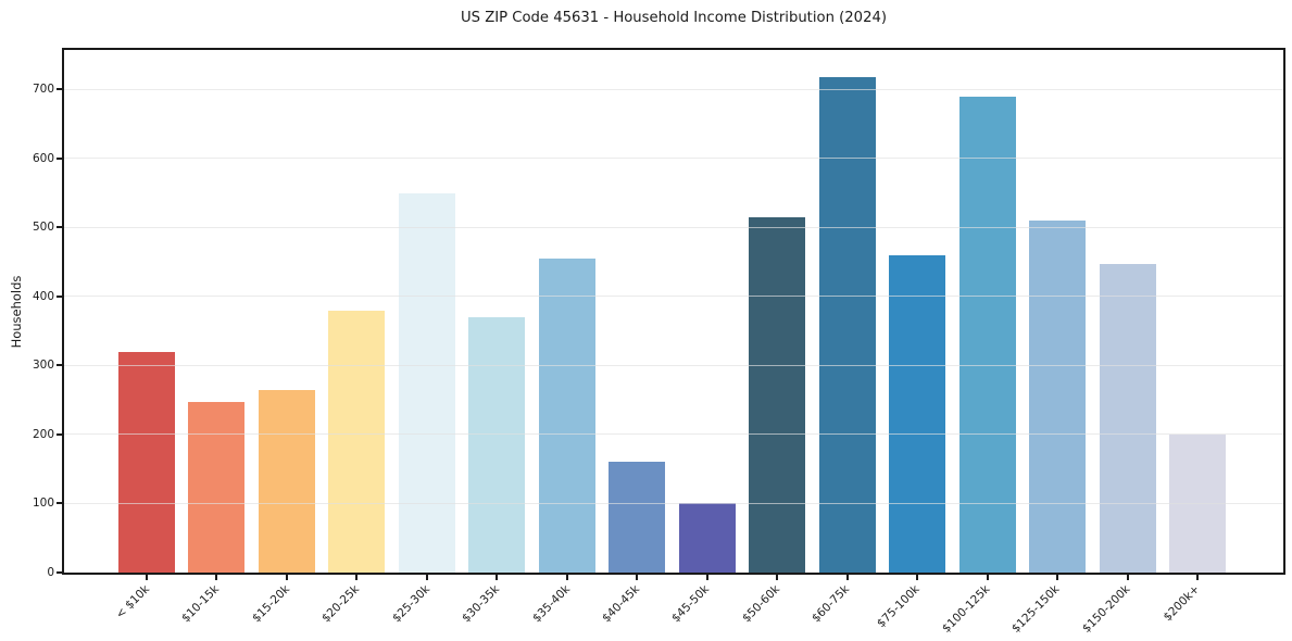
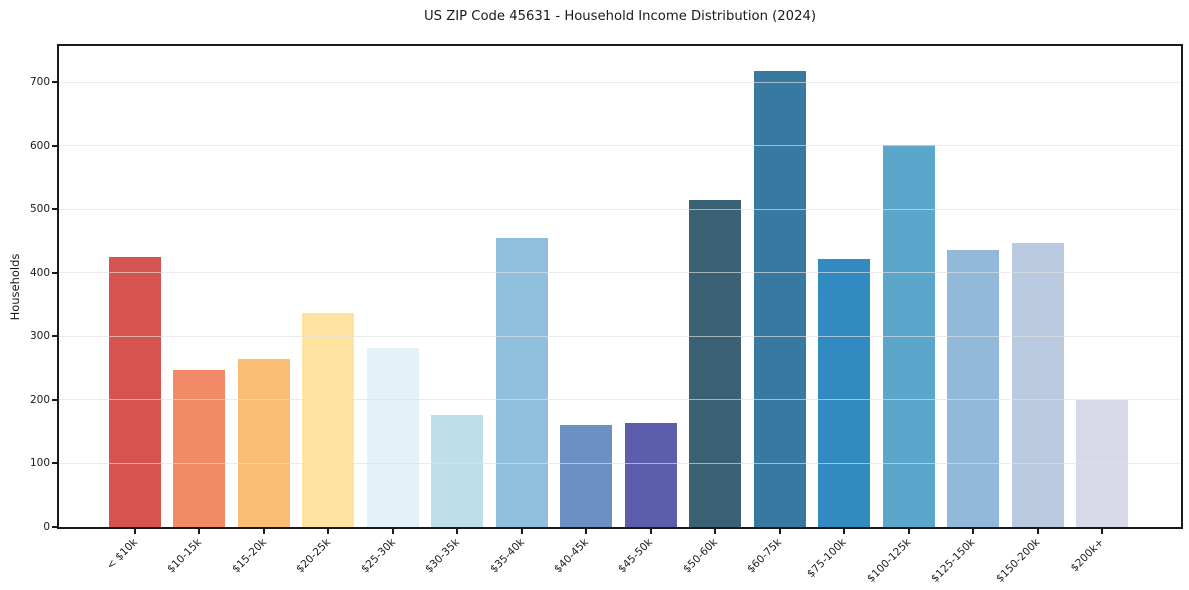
< $10k: 320 -> 420
$20-25k: 380 -> 340
$25-30k: 550 -> 280
$30-35k: 370 -> 180
$45-50k: 100 -> 160
$75-100k: 460 -> 420
$100-125k: 690 -> 600
$125-150k: 510 -> 440
